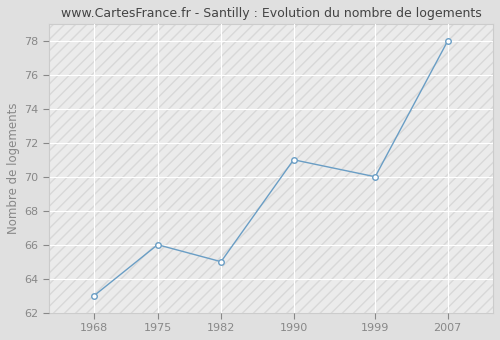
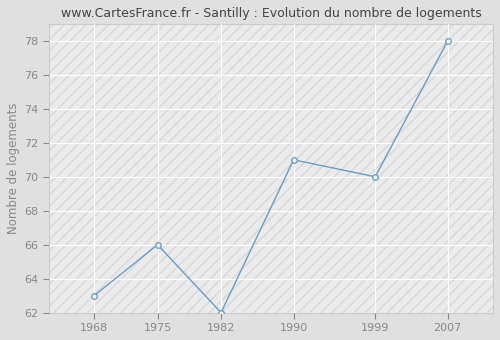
1982: 65 -> 62
